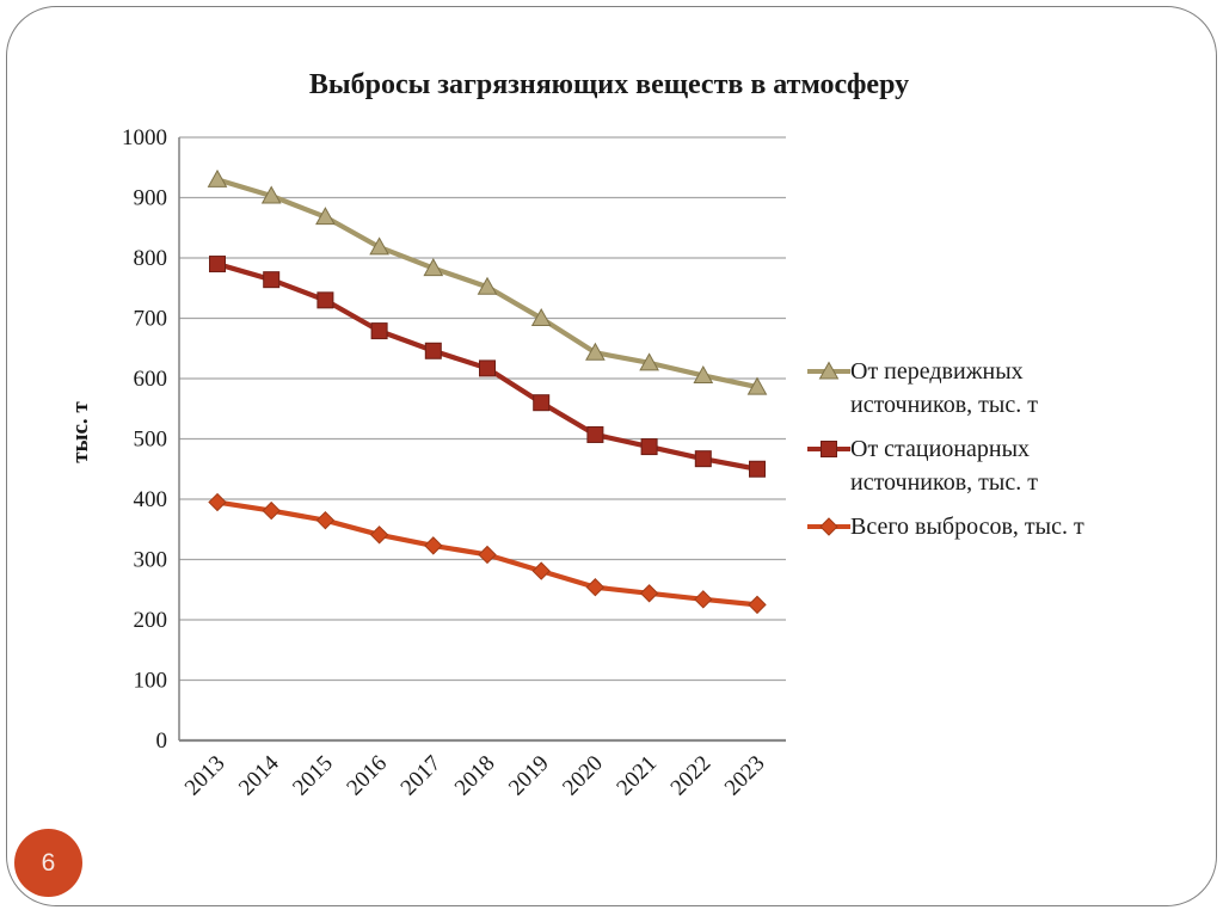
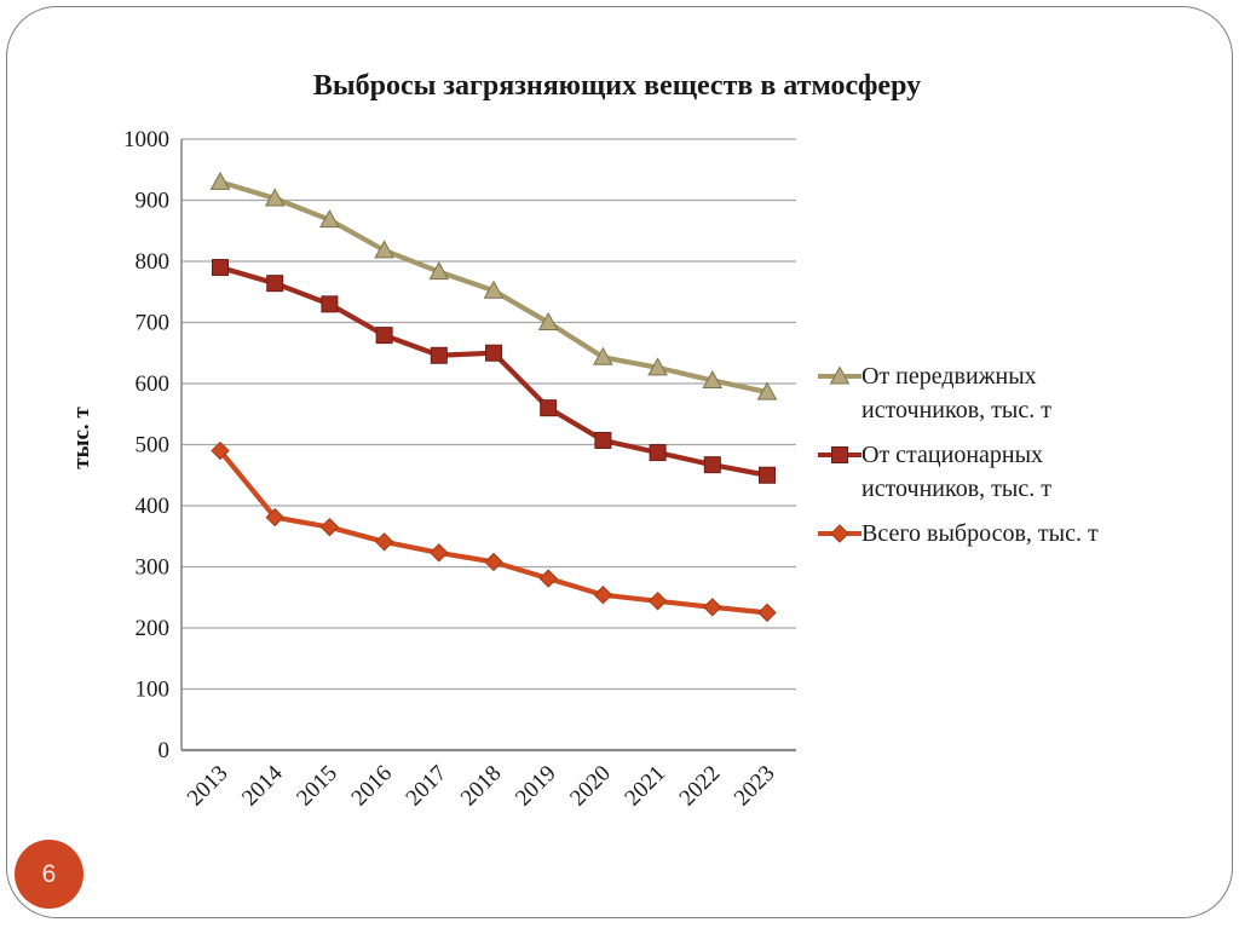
Всего выбросов, тыс. т/2013: 400 -> 490
От стационарных источников, тыс. т/2018: 620 -> 650
